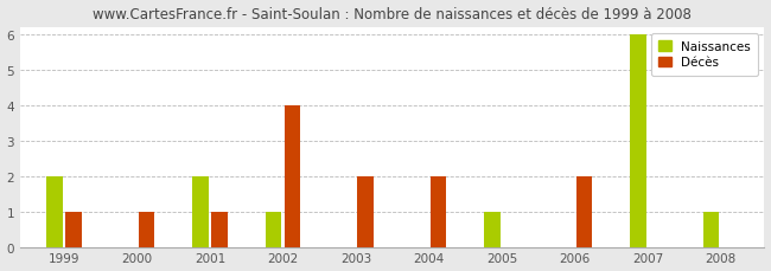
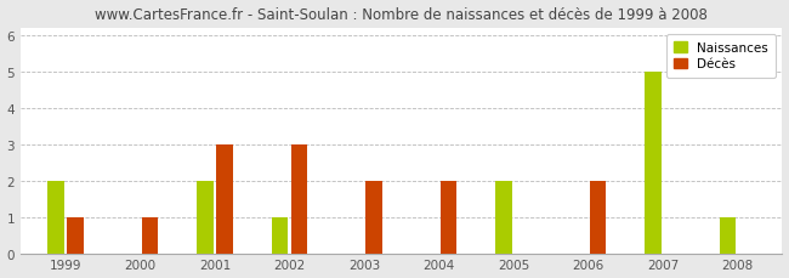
Décès/2001: 1 -> 3
Décès/2002: 4 -> 3
Naissances/2005: 1 -> 2
Naissances/2007: 6 -> 5
